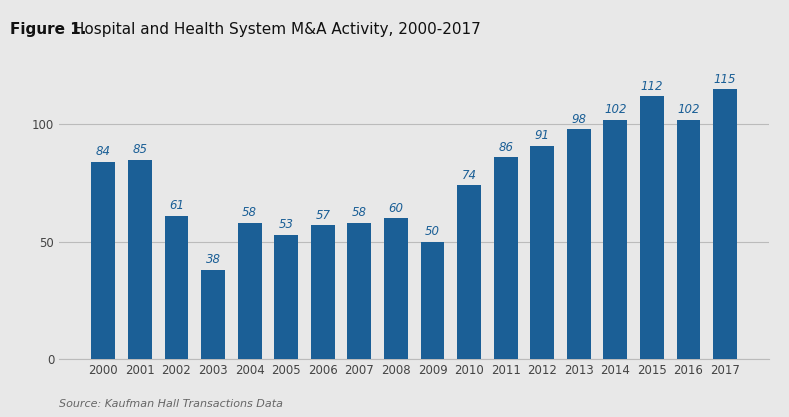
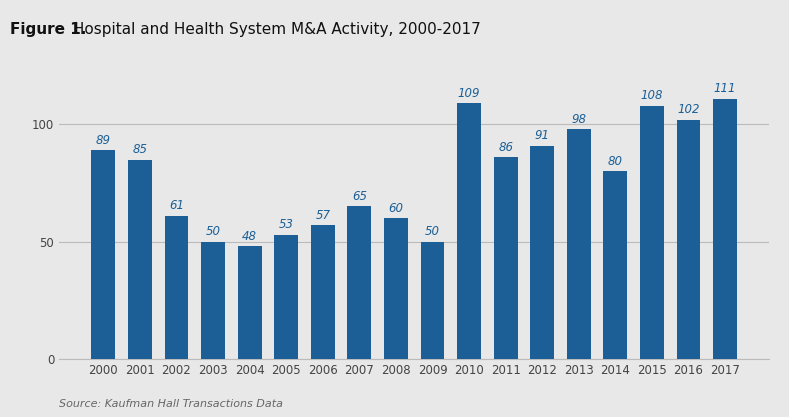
2000: 84 -> 89
2003: 38 -> 50
2004: 58 -> 48
2007: 58 -> 65
2010: 74 -> 109
2014: 102 -> 80
2015: 112 -> 108
2017: 115 -> 111
